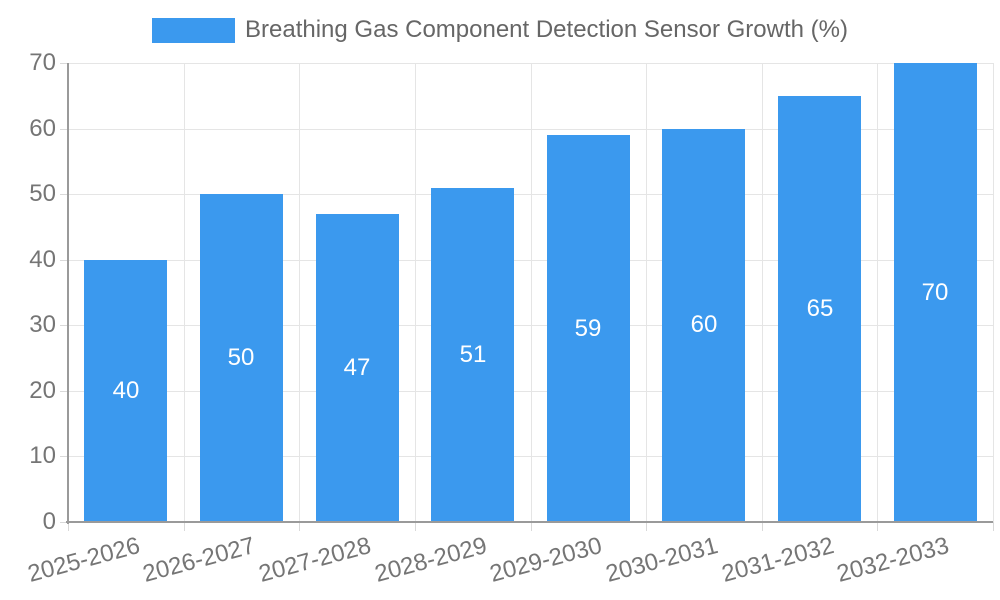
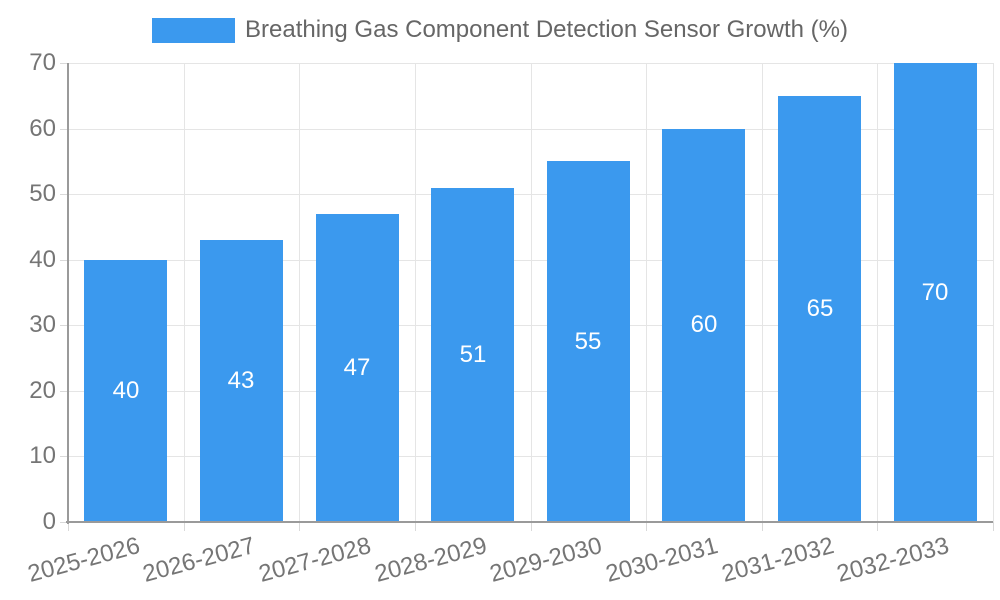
2026-2027: 50 -> 43
2029-2030: 59 -> 55
